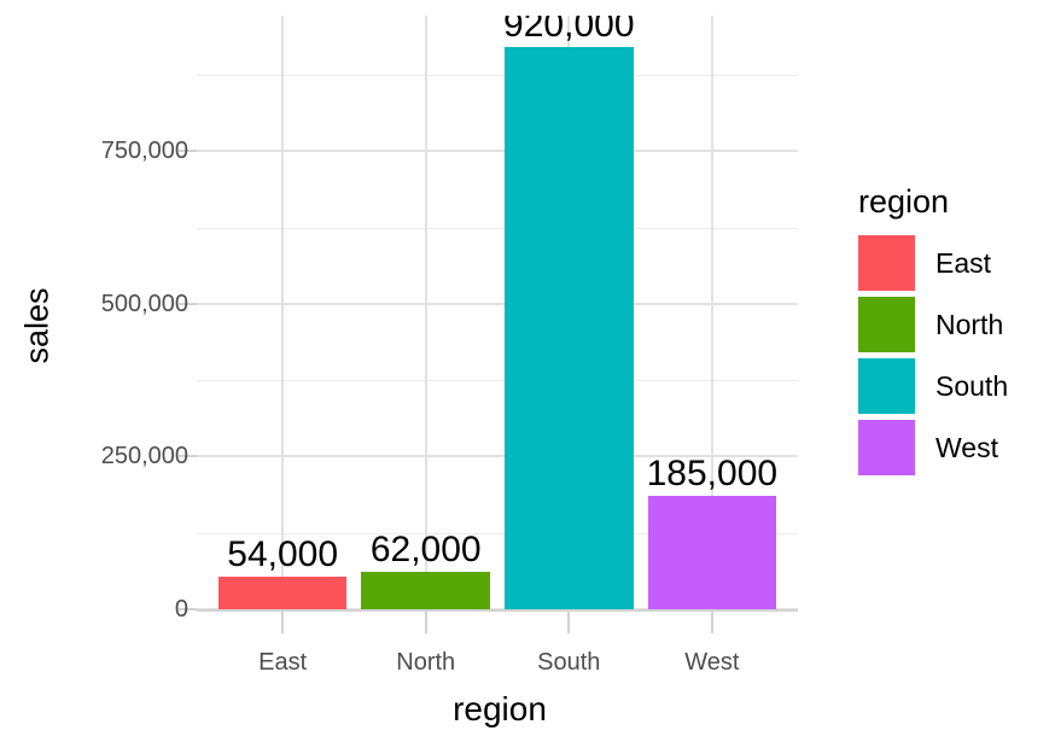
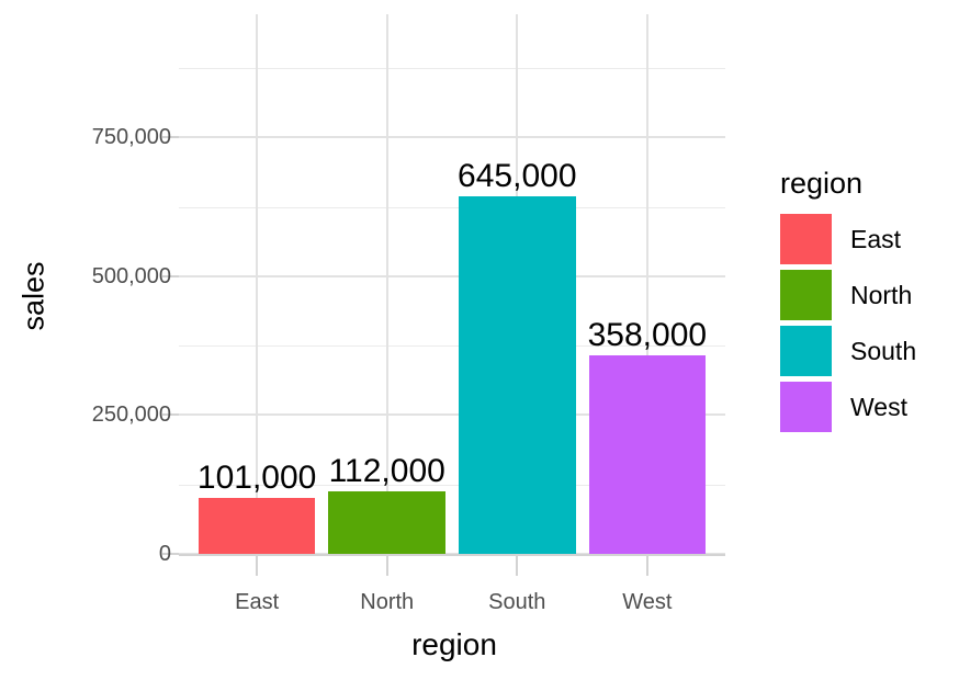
East: 54,000 -> 101,000
North: 62,000 -> 112,000
South: 920,000 -> 645,000
West: 185,000 -> 358,000
